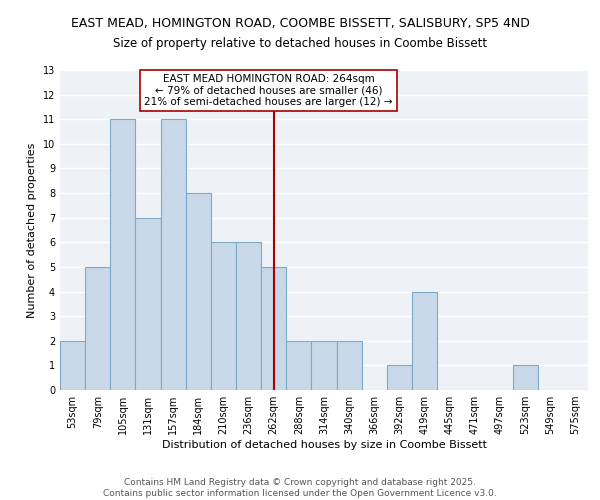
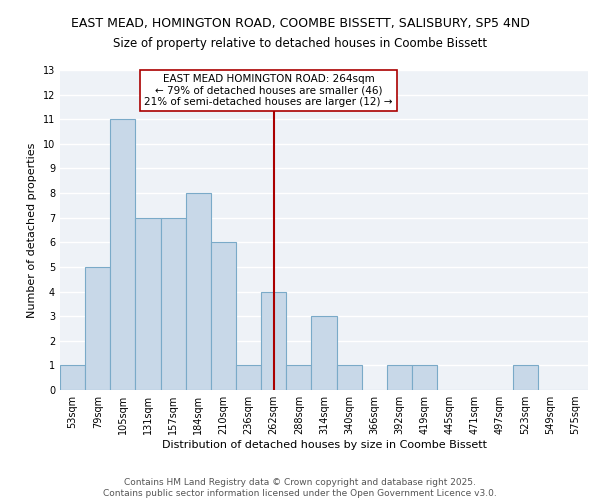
53sqm: 2 -> 1
157sqm: 11 -> 7
236sqm: 6 -> 1
262sqm: 5 -> 4
288sqm: 2 -> 1
314sqm: 2 -> 3
340sqm: 2 -> 1
419sqm: 4 -> 1
